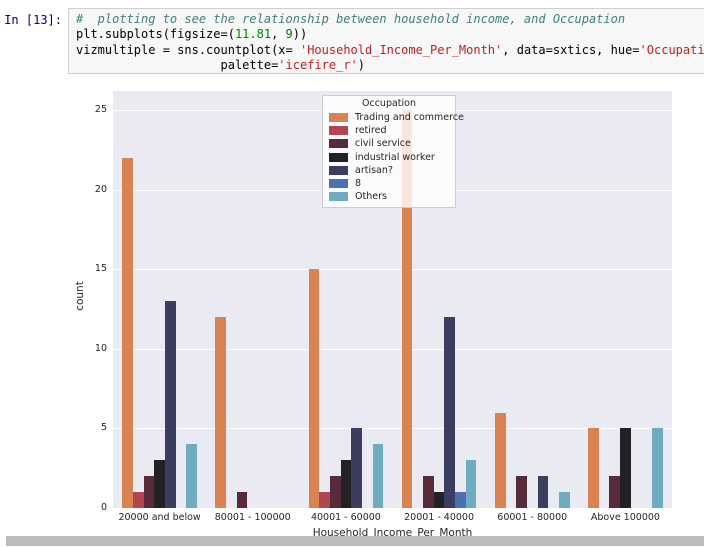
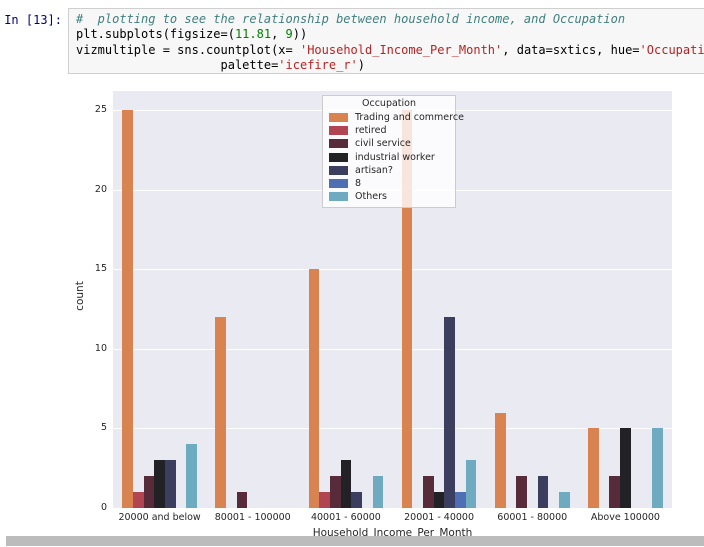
Trading and commerce/20000 and below: 22 -> 25
artisan?/20000 and below: 13 -> 3
artisan?/40001 - 60000: 5 -> 1
Others/40001 - 60000: 4 -> 2
